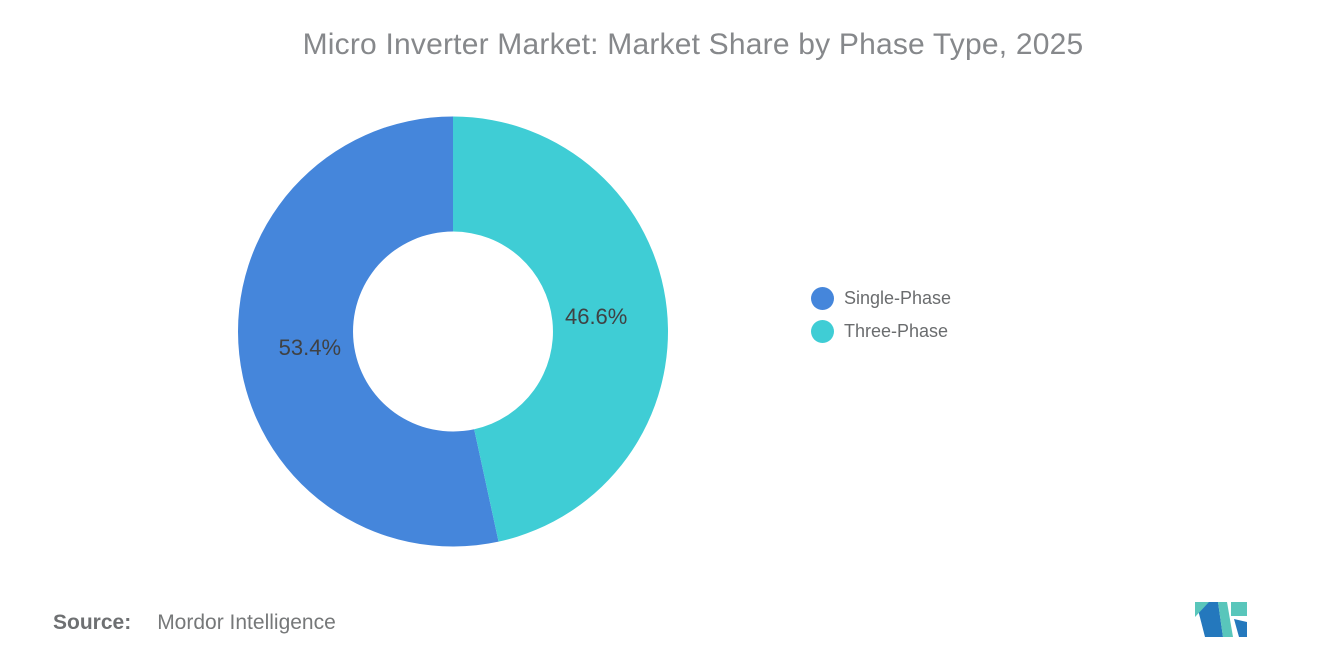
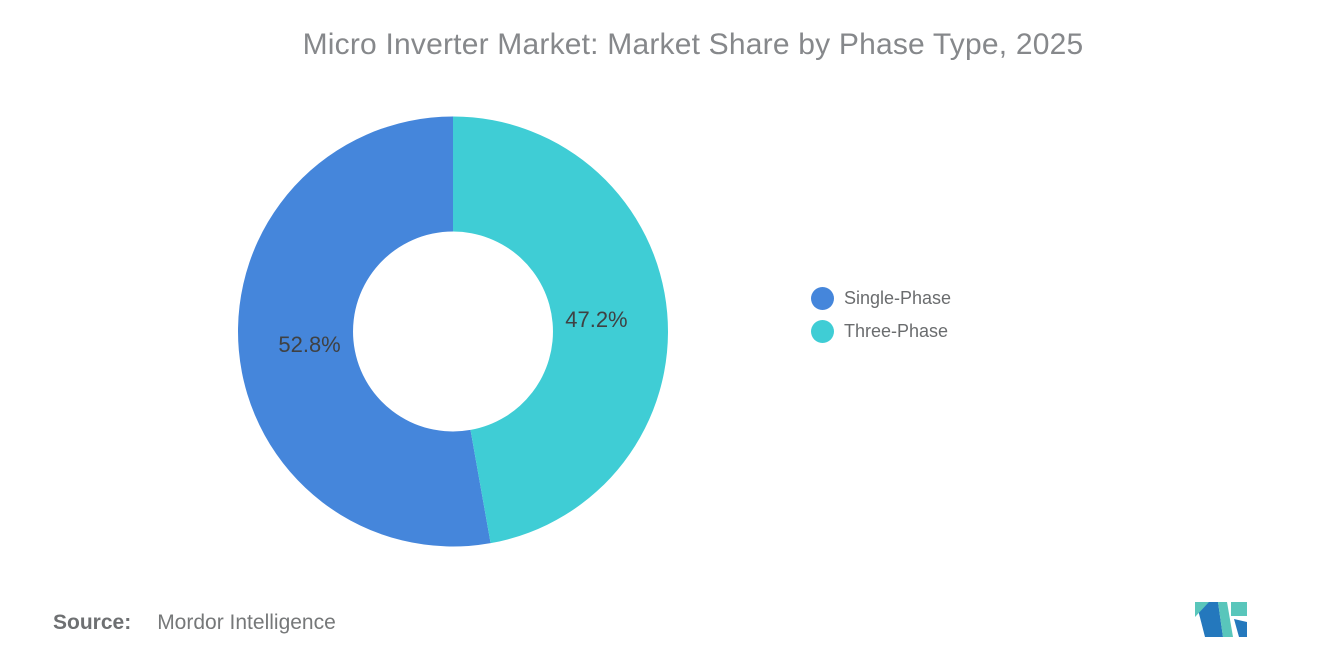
Single-Phase: 53.4% -> 52.8%
Three-Phase: 46.6% -> 47.2%
